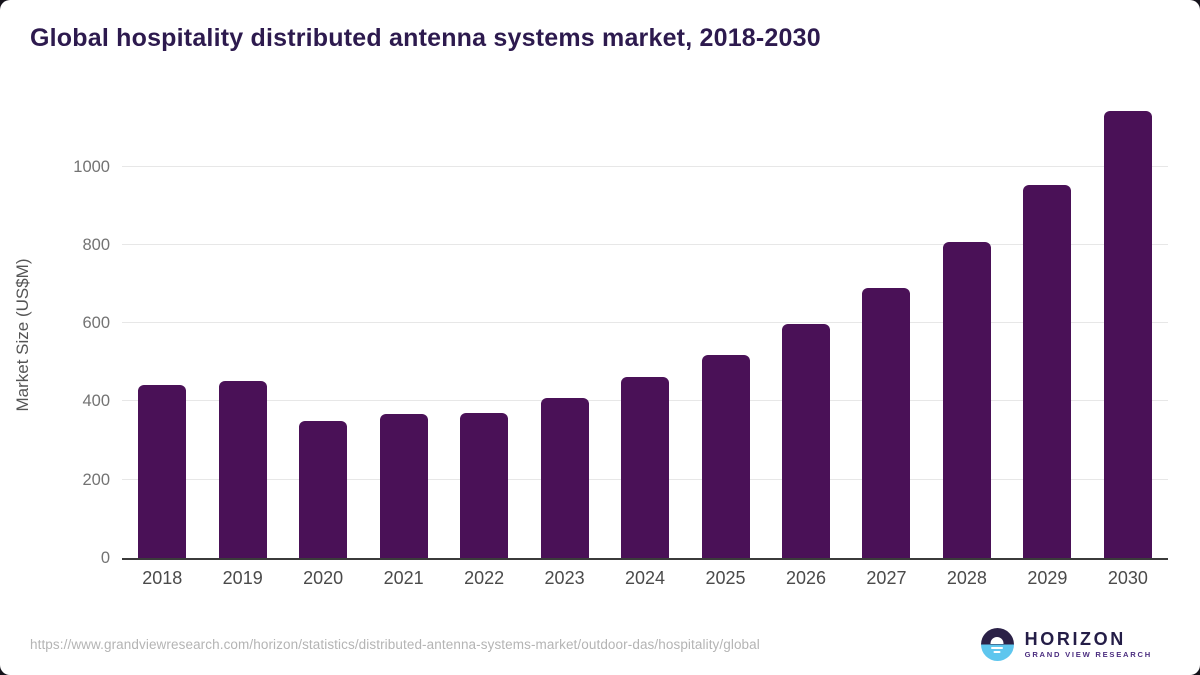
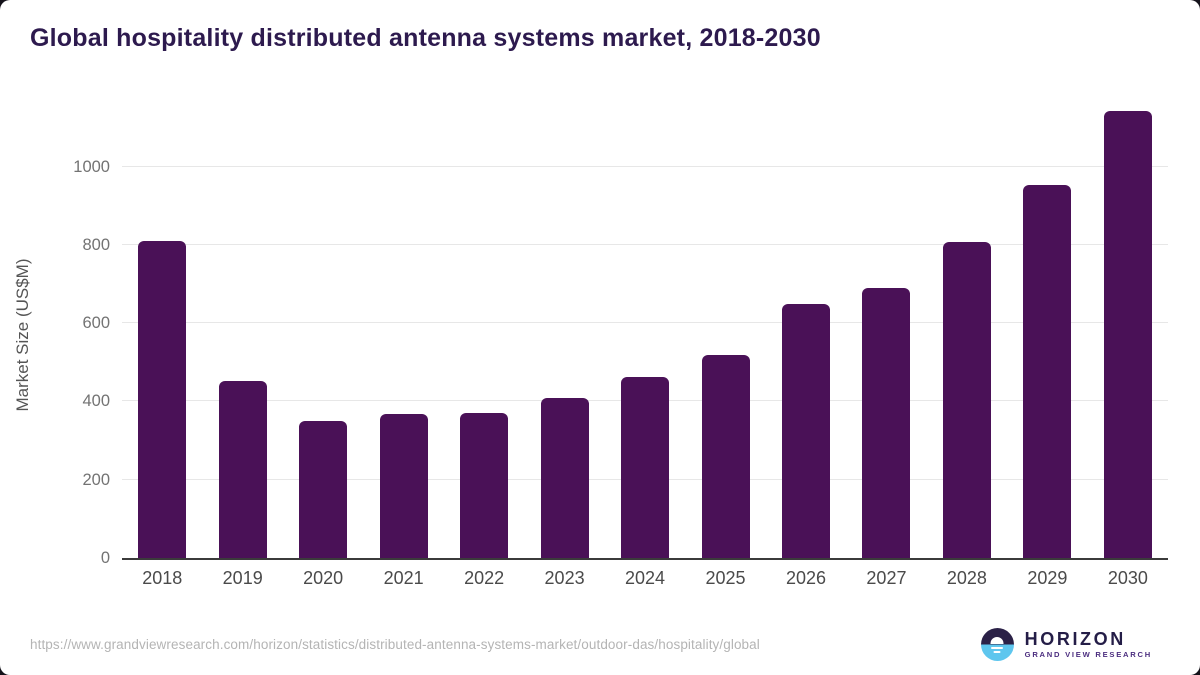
2018: 440 -> 810
2026: 600 -> 650
